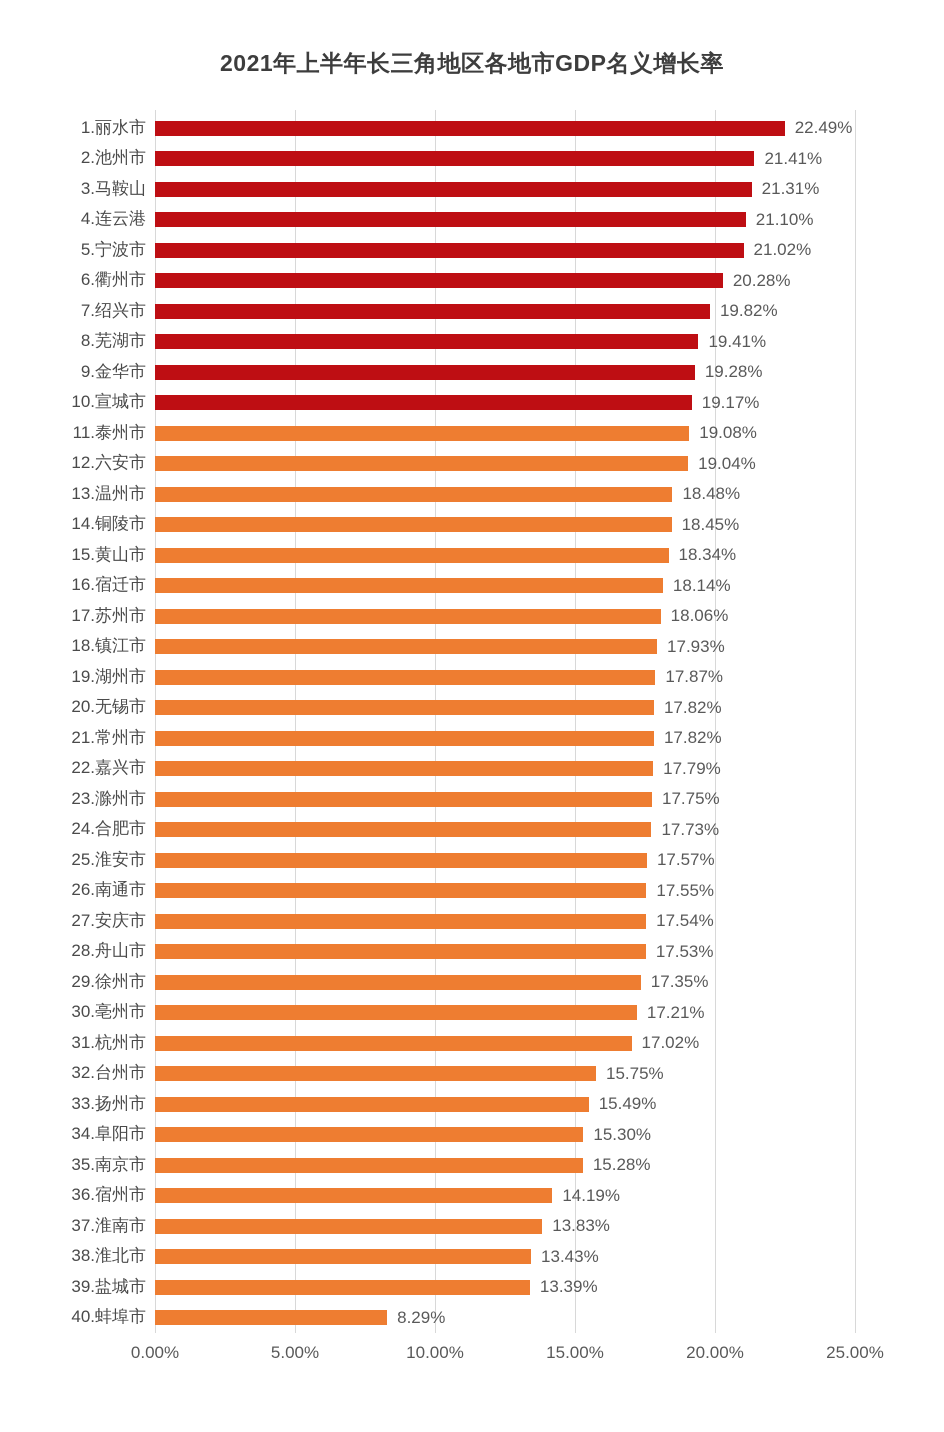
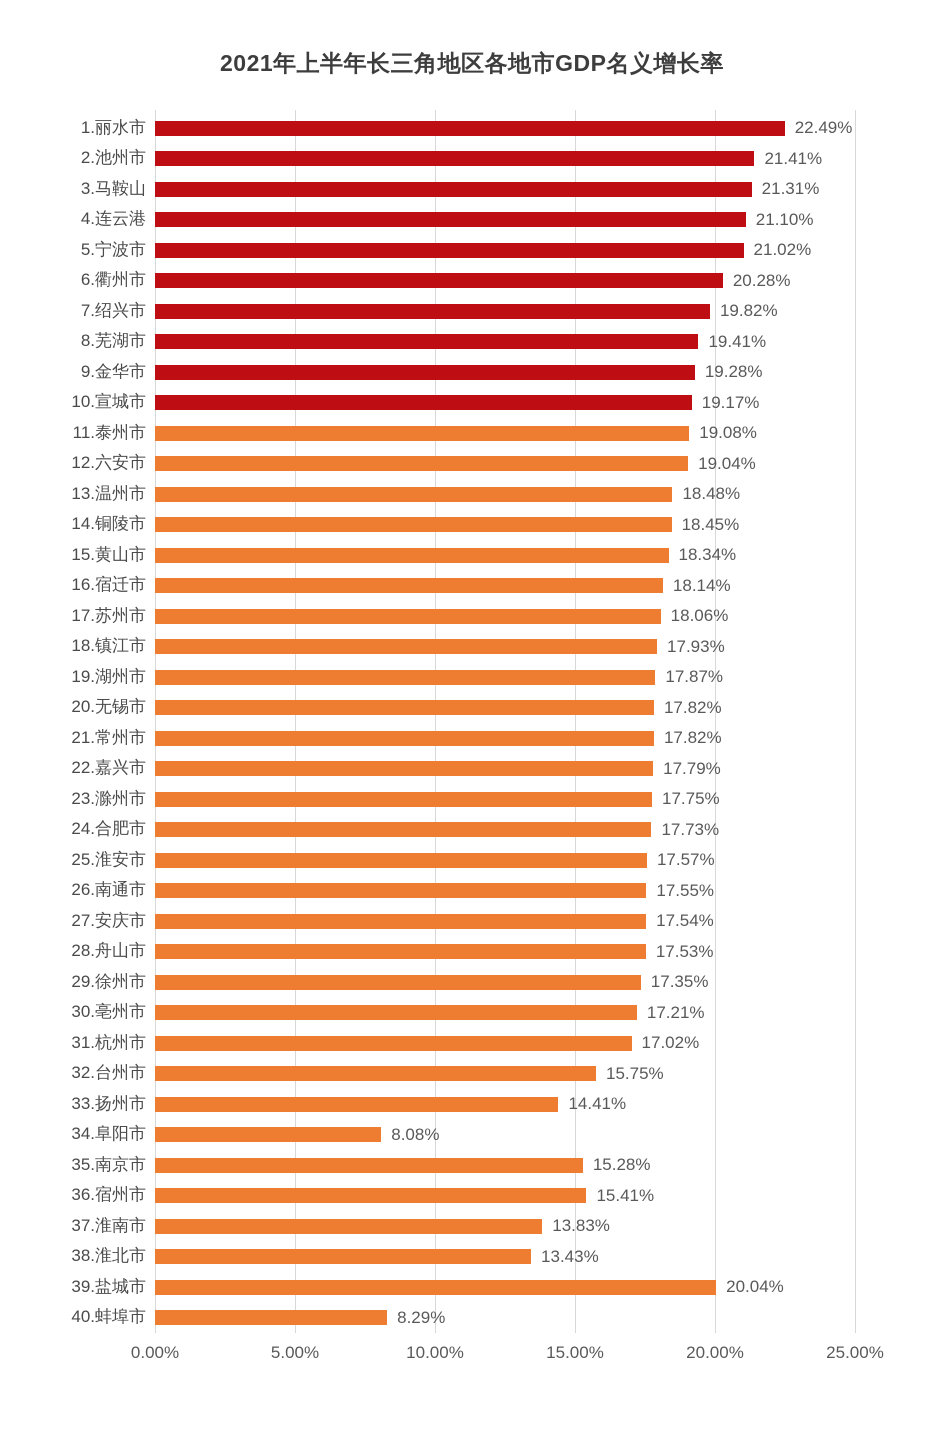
33.扬州市: 15.49% -> 14.41%
34.阜阳市: 15.30% -> 8.08%
36.宿州市: 14.19% -> 15.41%
39.盐城市: 13.39% -> 20.04%
